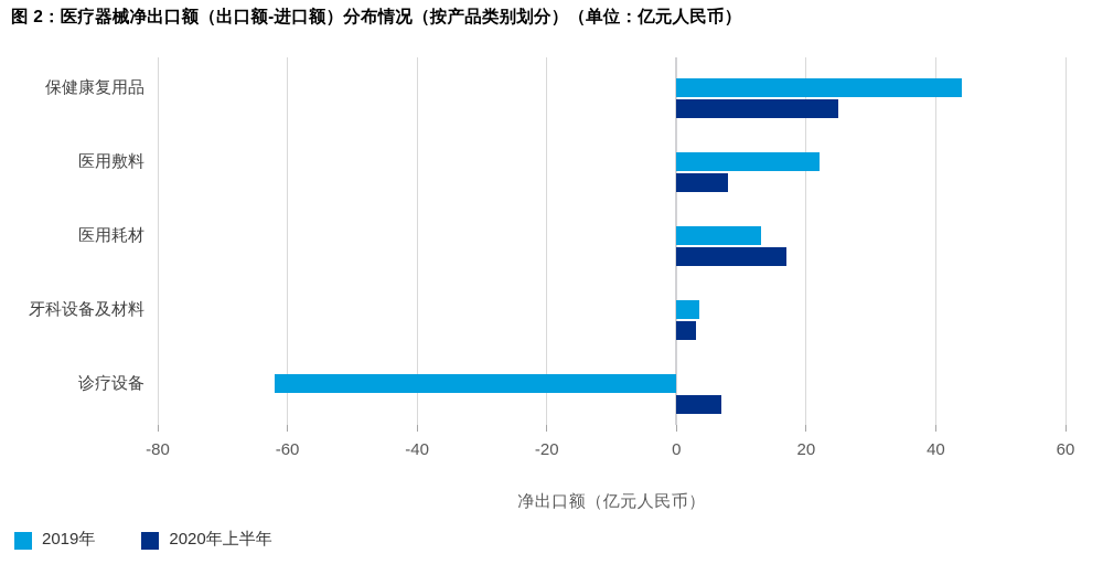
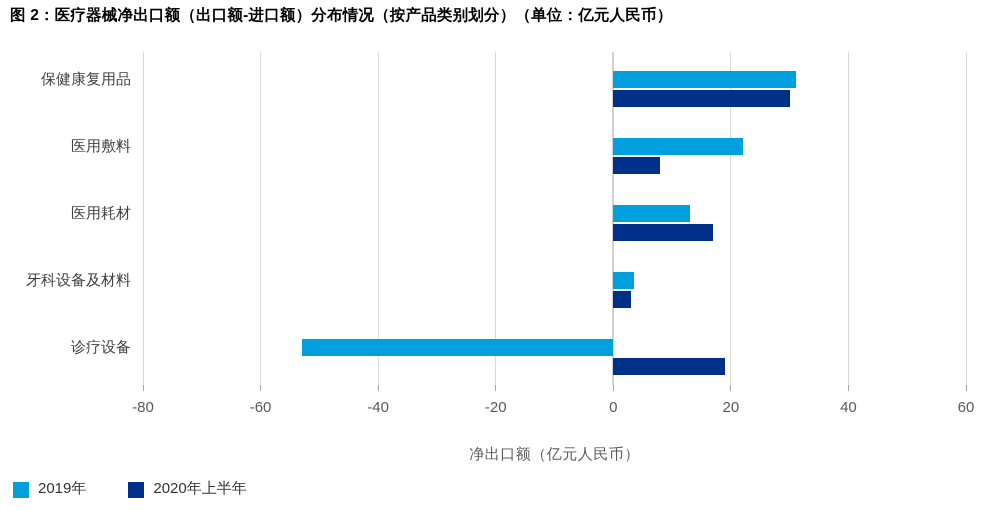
2019年/保健康复用品: 44 -> 31
2020年上半年/保健康复用品: 25 -> 30
2019年/诊疗设备: -62 -> -53
2020年上半年/诊疗设备: 7 -> 19
